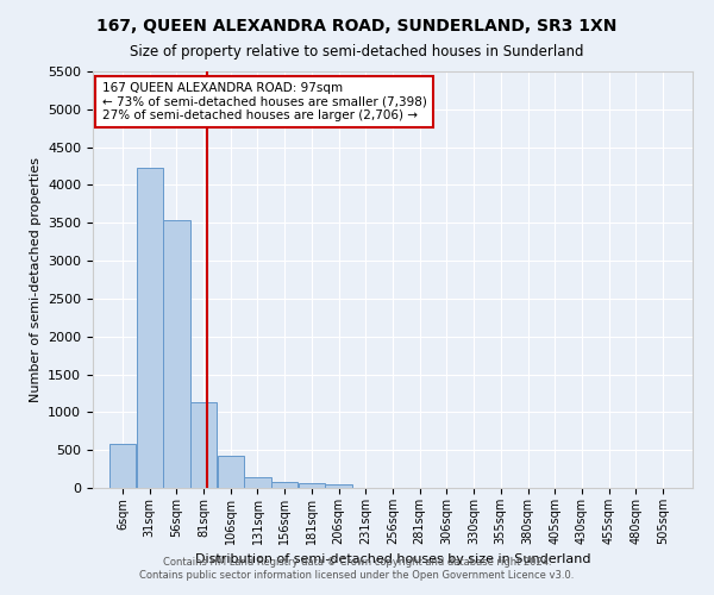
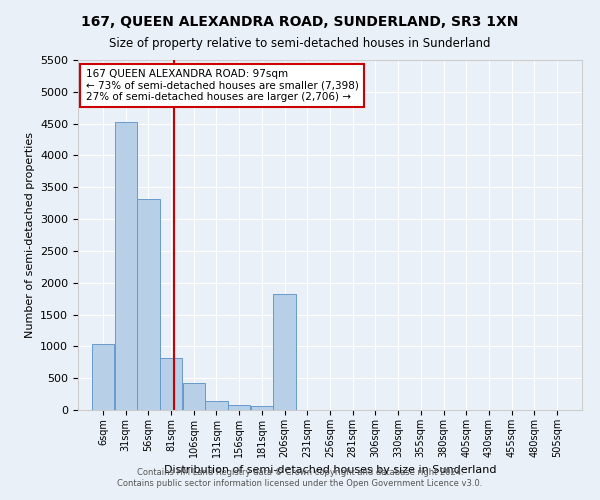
6sqm: 580 -> 1040
31sqm: 4230 -> 4520
56sqm: 3530 -> 3320
81sqm: 1130 -> 820
206sqm: 60 -> 1820
